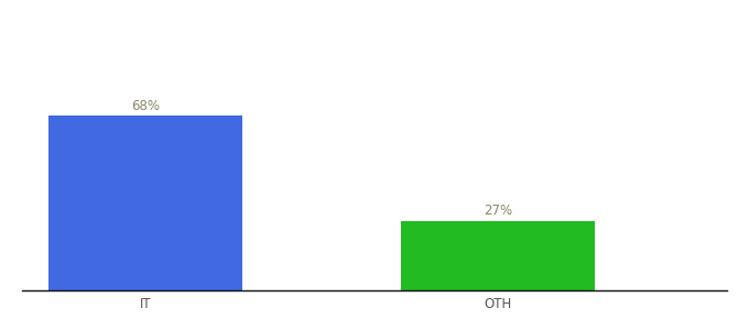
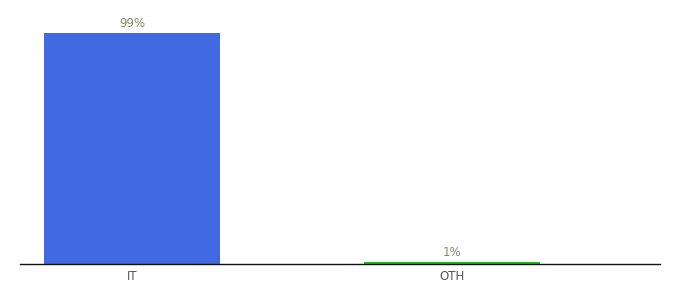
IT: 68% -> 99%
OTH: 27% -> 1%
